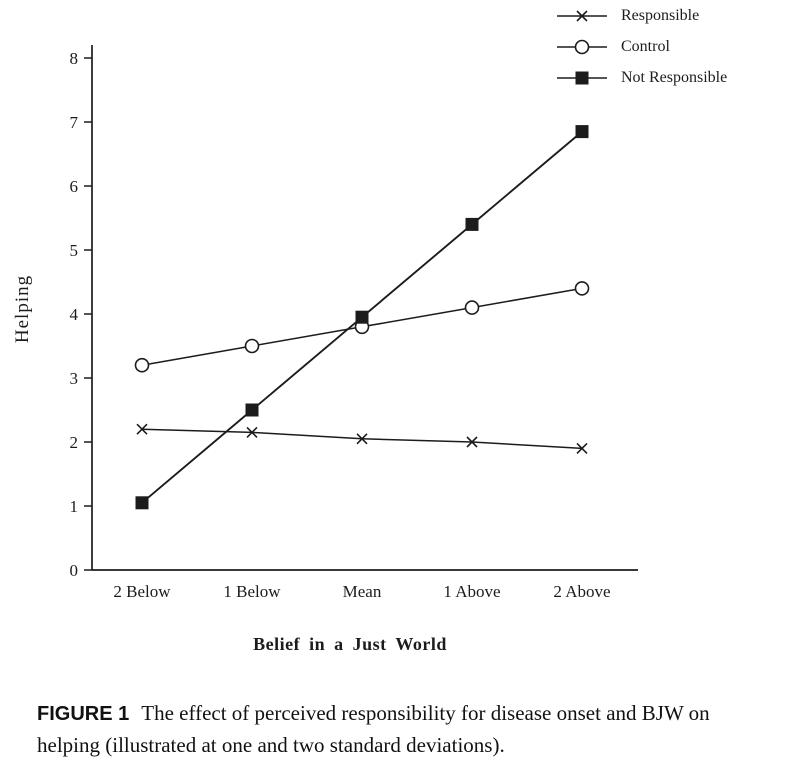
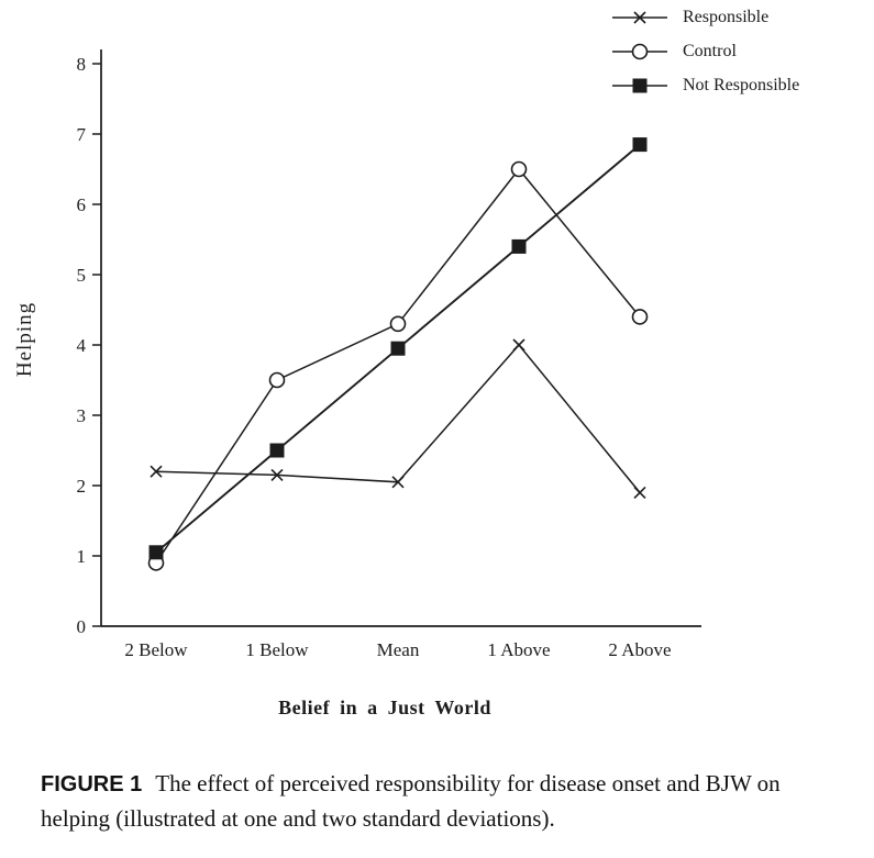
Control/2 Below: 3.2 -> 0.9
Control/Mean: 3.8 -> 4.3
Responsible/1 Above: 2.0 -> 4.0
Control/1 Above: 4.1 -> 6.5
